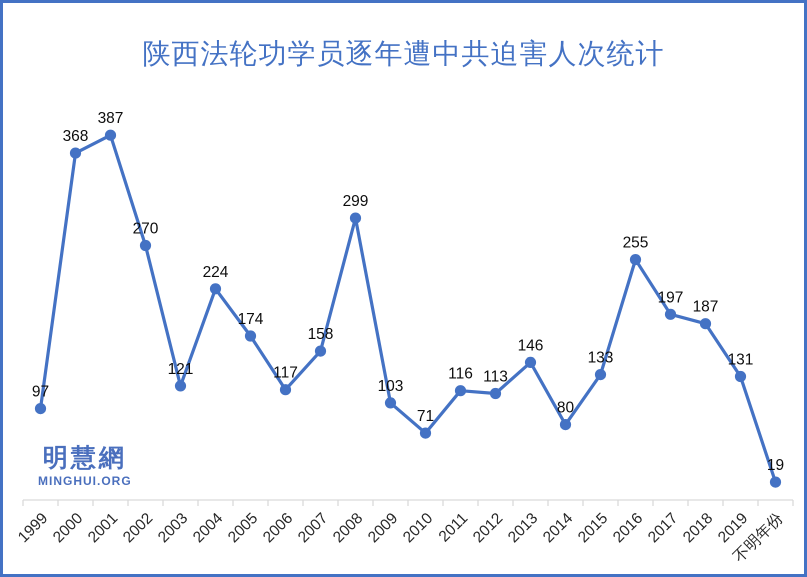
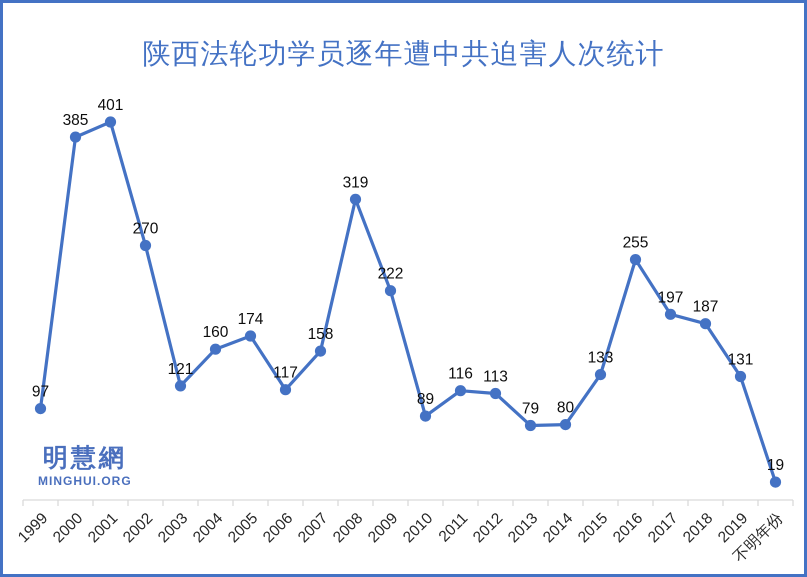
2000: 368 -> 385
2001: 387 -> 401
2004: 224 -> 160
2008: 299 -> 319
2009: 103 -> 222
2010: 71 -> 89
2013: 146 -> 79
